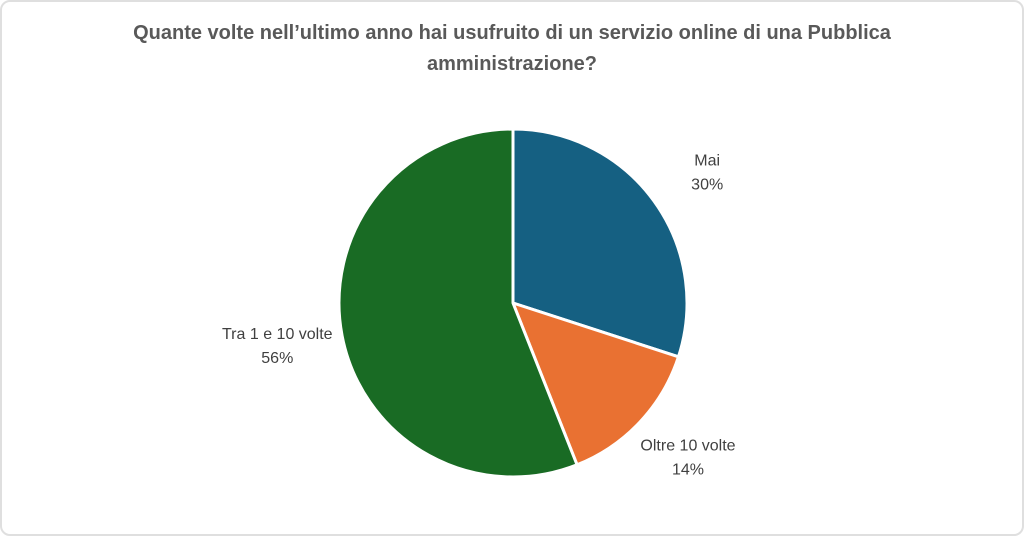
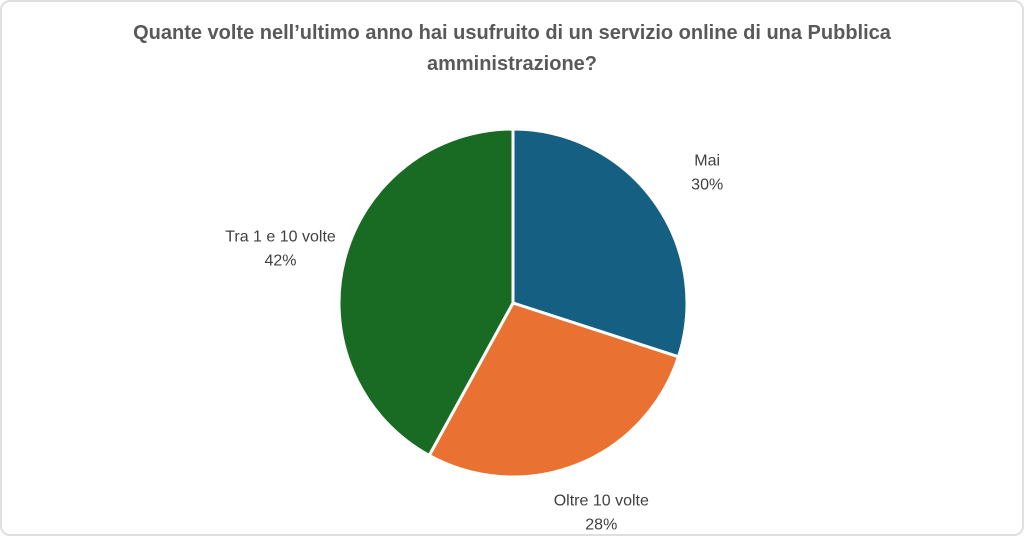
Oltre 10 volte: 14% -> 28%
Tra 1 e 10 volte: 56% -> 42%
